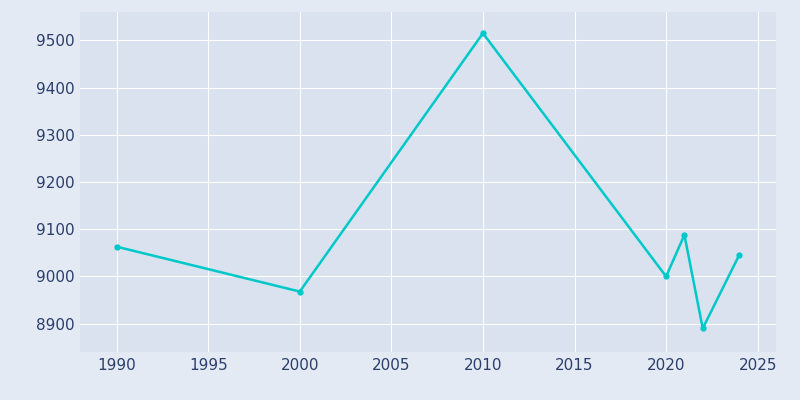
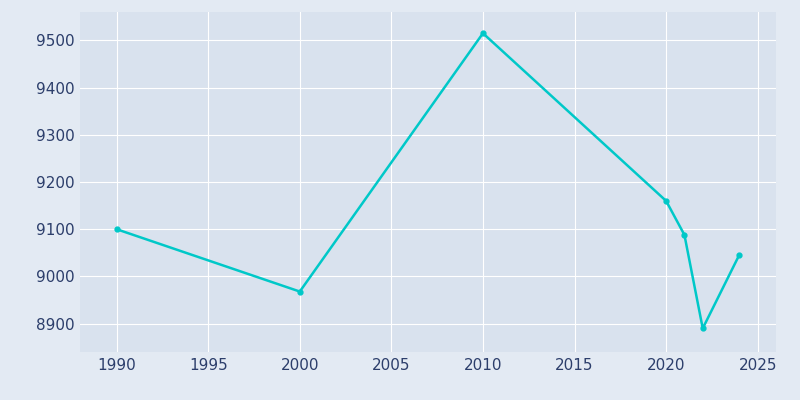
1990: 9063 -> 9100
2020: 9000 -> 9160
